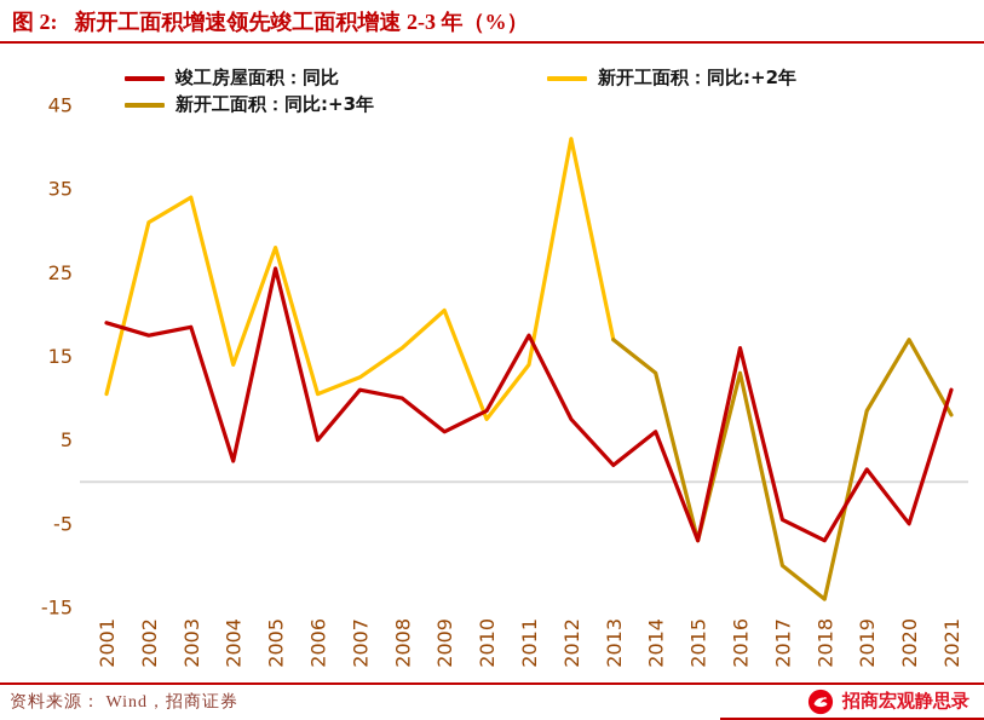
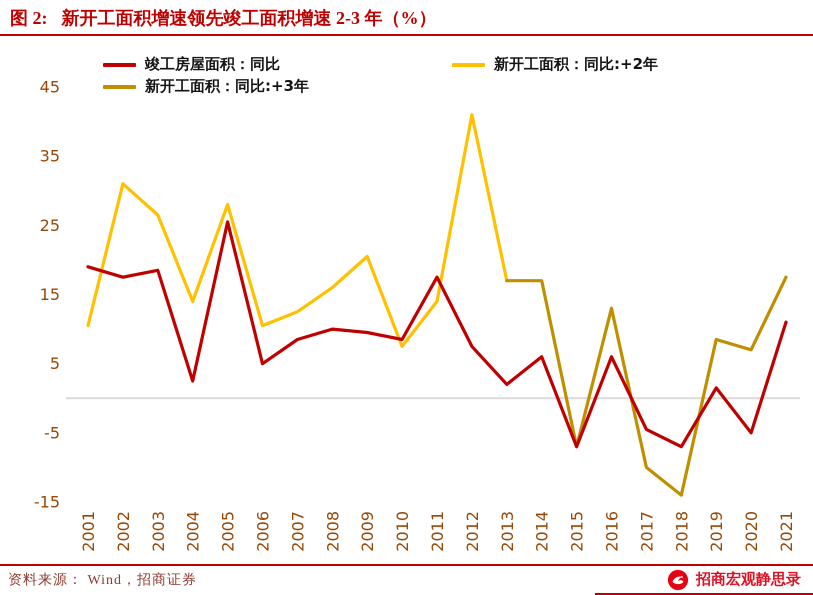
新开工面积：同比:+2年/2003: 34 -> 26
竣工房屋面积：同比/2007: 11 -> 8
竣工房屋面积：同比/2009: 6 -> 10
新开工面积：同比:+3年/2014: 13 -> 17
竣工房屋面积：同比/2016: 16 -> 6
新开工面积：同比:+3年/2020: 17 -> 7
新开工面积：同比:+3年/2021: 8 -> 18
